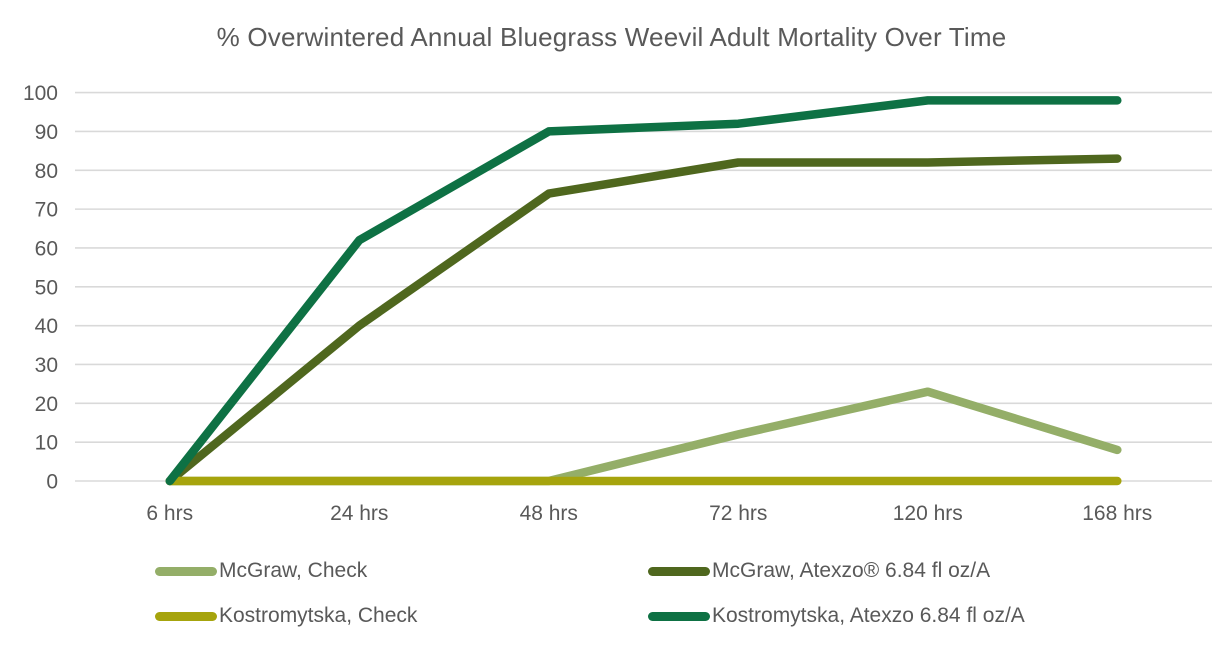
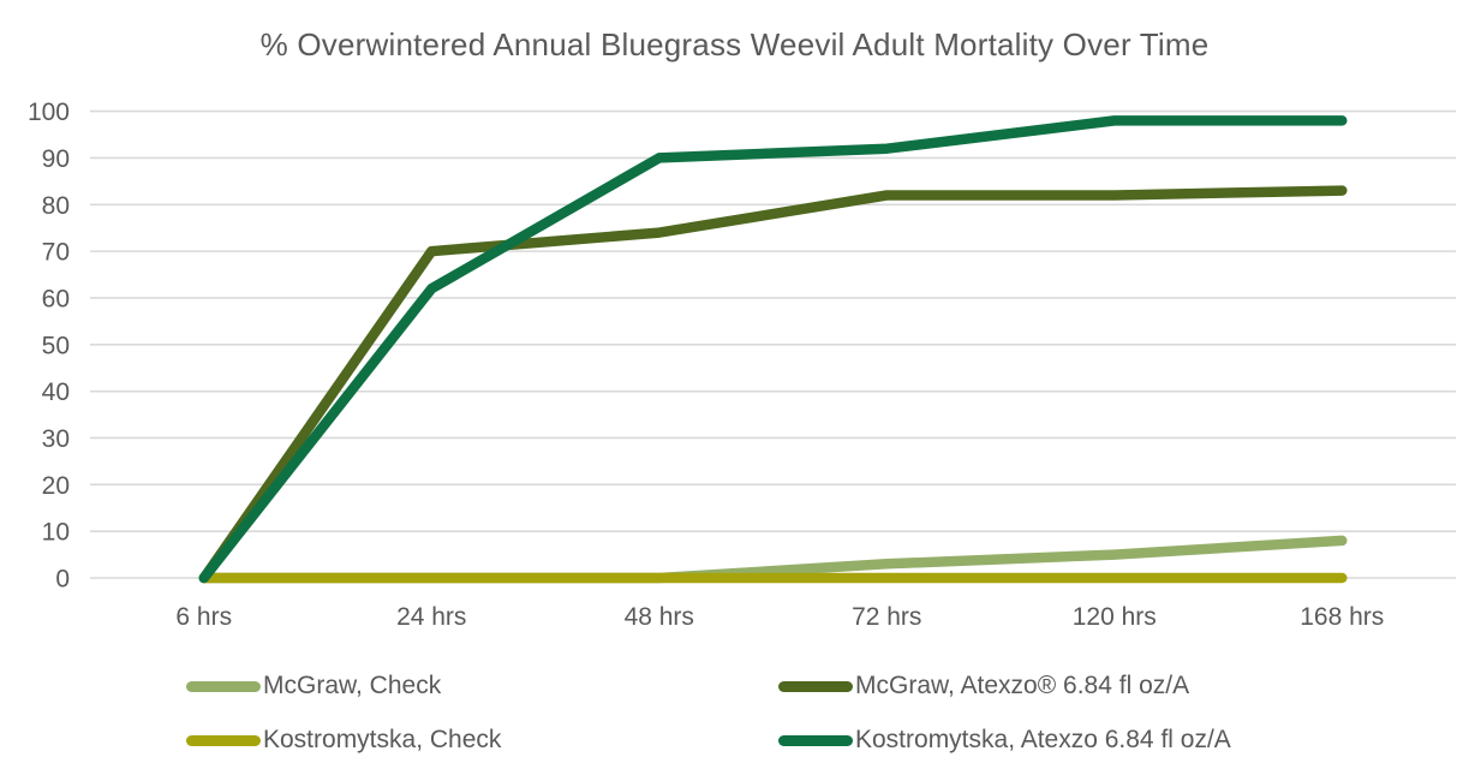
McGraw, Atexzo® 6.84 fl oz/A/24 hrs: 40 -> 70
McGraw, Check/72 hrs: 12 -> 3
McGraw, Check/120 hrs: 23 -> 5
